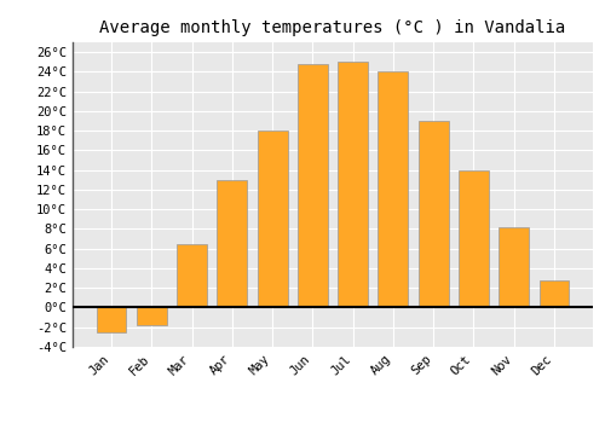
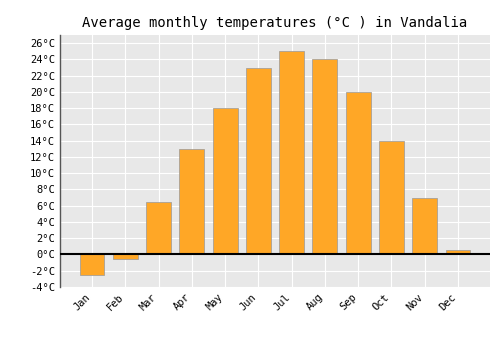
Feb: -1.8°C -> -0.5°C
Jun: 24.8°C -> 23.0°C
Sep: 19.0°C -> 20.0°C
Nov: 8.2°C -> 7.0°C
Dec: 2.8°C -> 0.5°C
